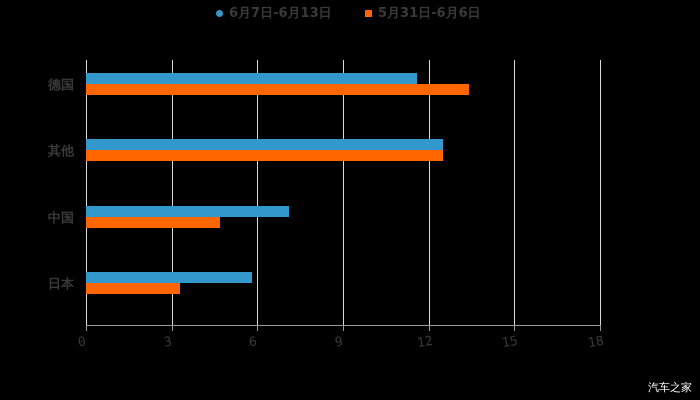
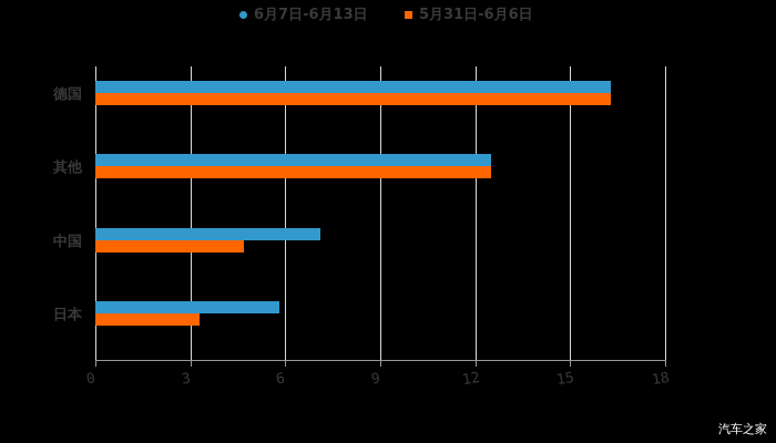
6月7日-6月13日/德国: 11.6 -> 16.3
5月31日-6月6日/德国: 13.4 -> 16.3
